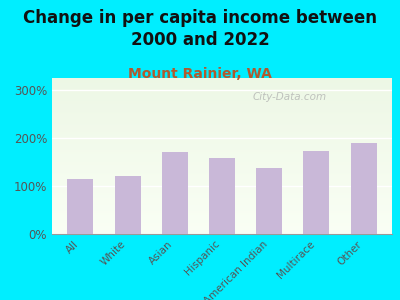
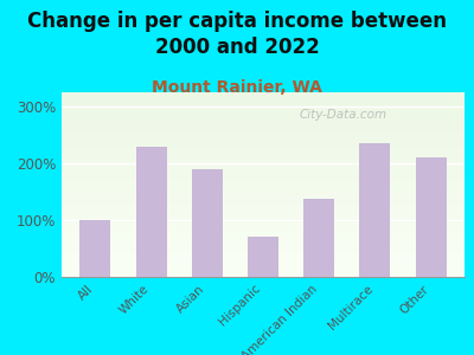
All: 115% -> 100%
White: 120% -> 230%
Asian: 170% -> 190%
Hispanic: 158% -> 70%
Multirace: 172% -> 235%
Other: 190% -> 210%
